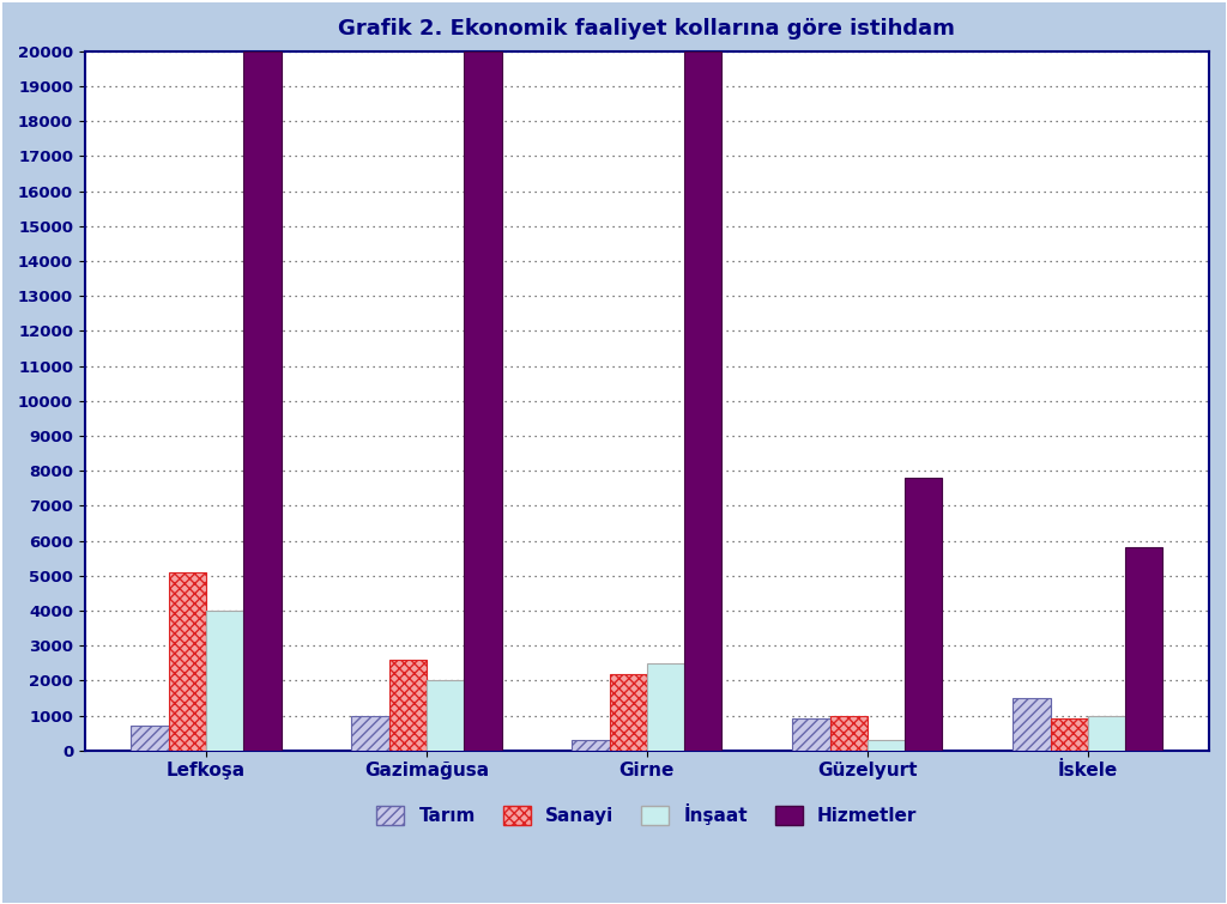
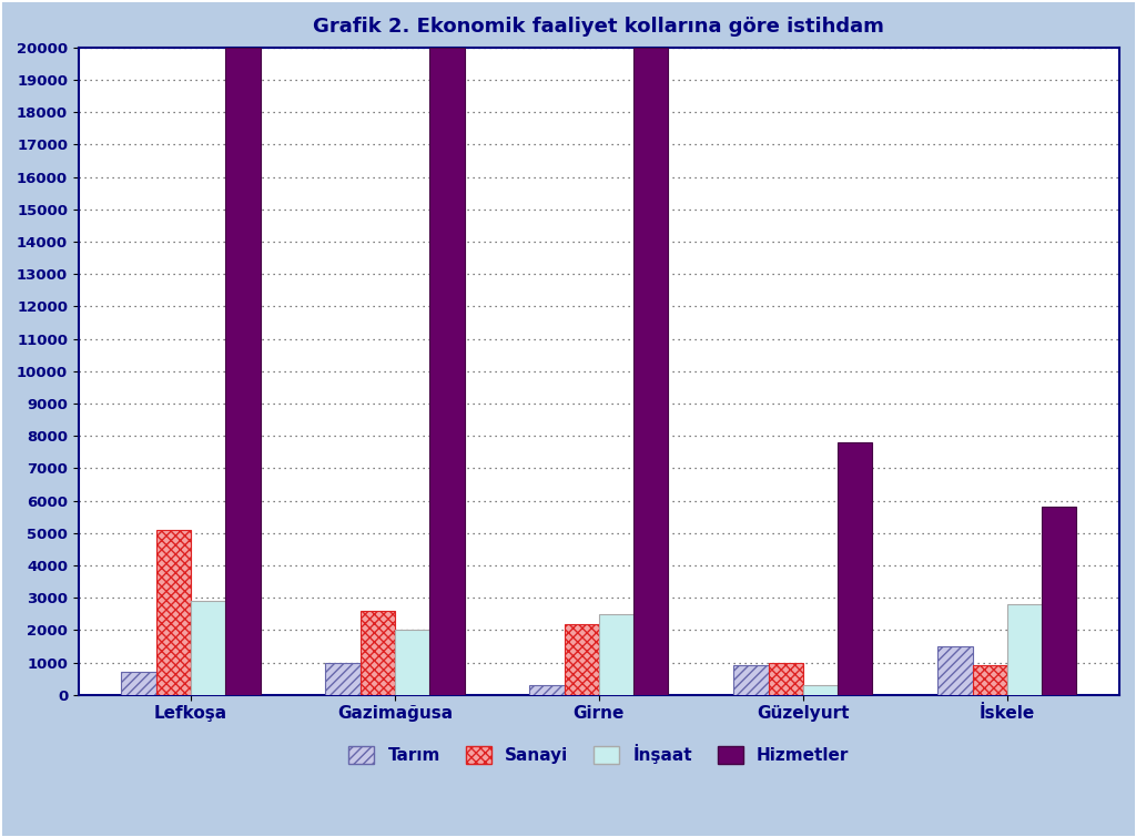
İnşaat/Lefkoşa: 4000 -> 2900
İnşaat/İskele: 1000 -> 2800
